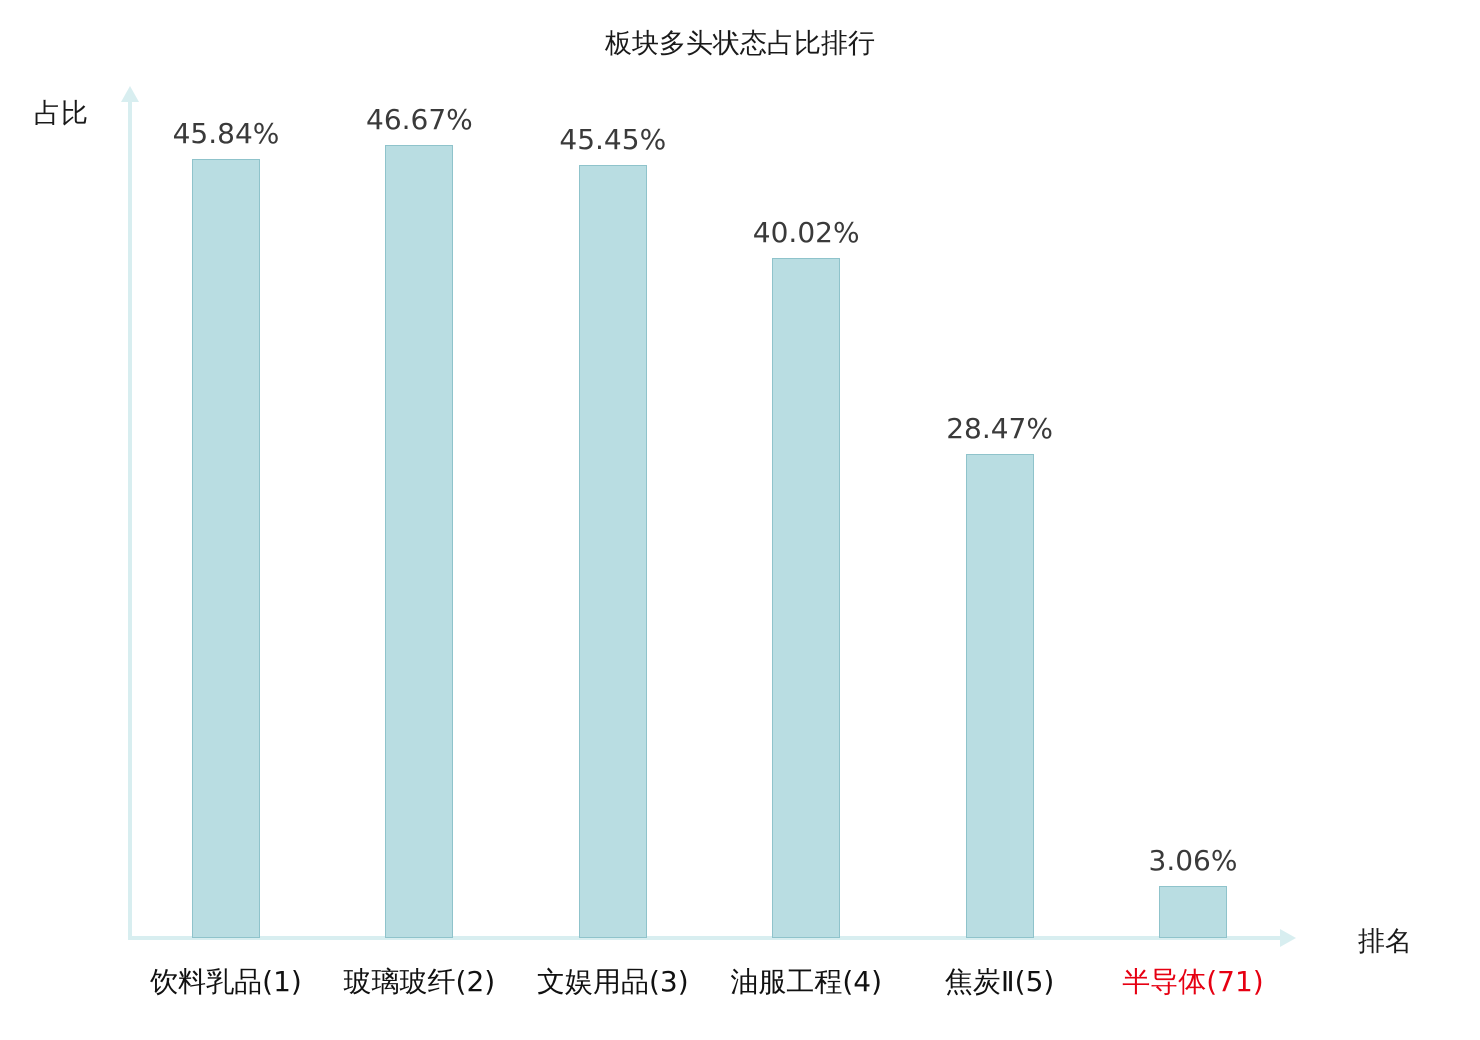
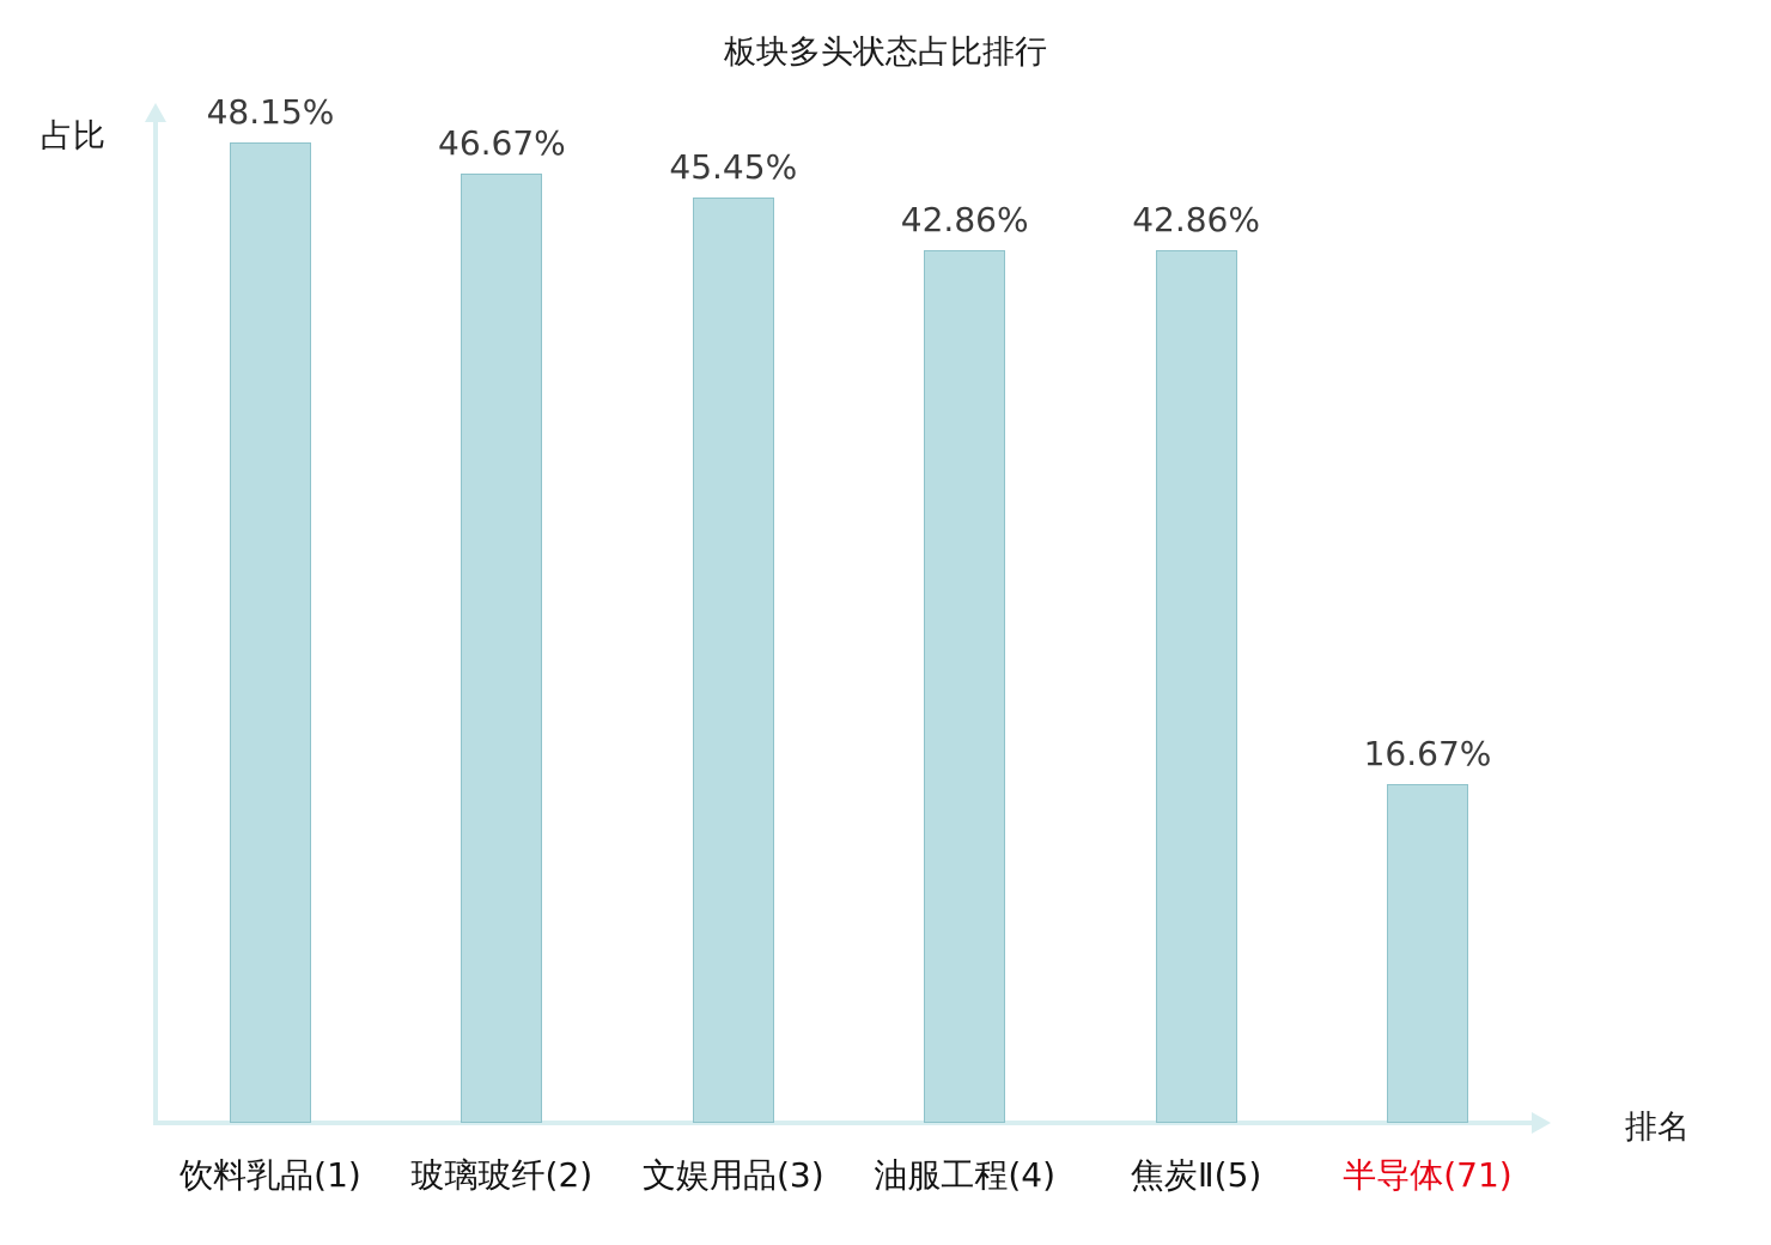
饮料乳品(1): 45.84% -> 48.15%
油服工程(4): 40.02% -> 42.86%
焦炭Ⅱ(5): 28.47% -> 42.86%
半导体(71): 3.06% -> 16.67%
